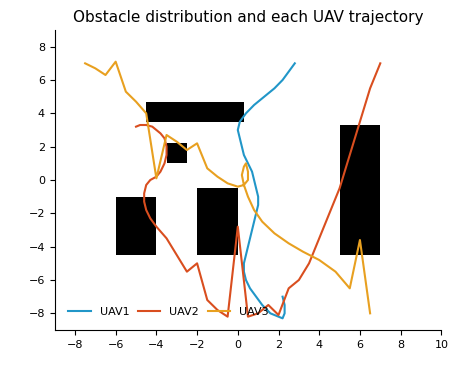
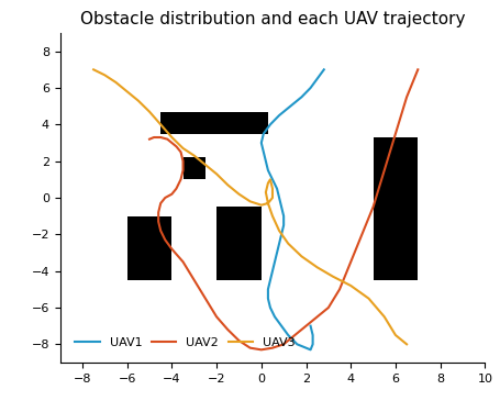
UAV3/−6: 7.1 -> 5.8
UAV3/−4: 0.1 -> 3.3
UAV2/−2: -5.0 -> -6.5
UAV3/−2: 2.2 -> 1.3
UAV2/0: -2.8 -> -8.3
UAV2/2: -8.1 -> -7.0
UAV3/6: -3.6 -> -7.5
